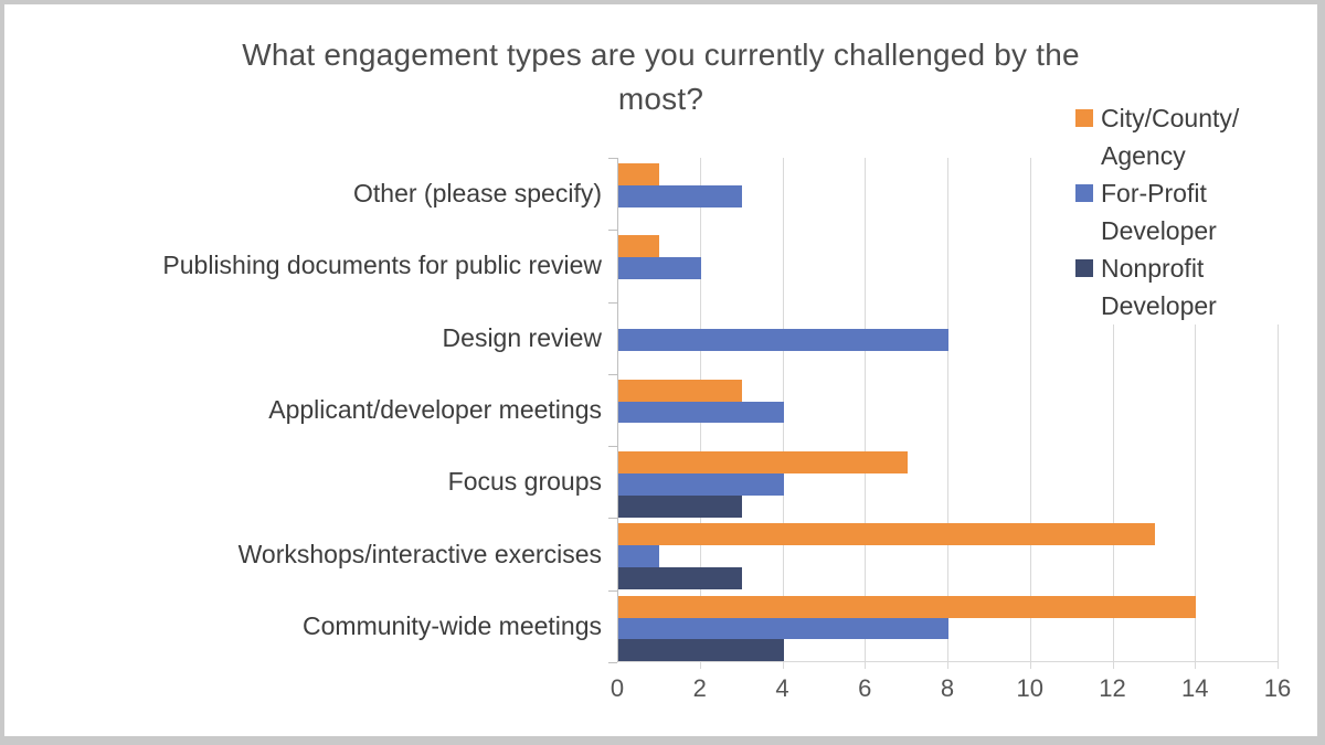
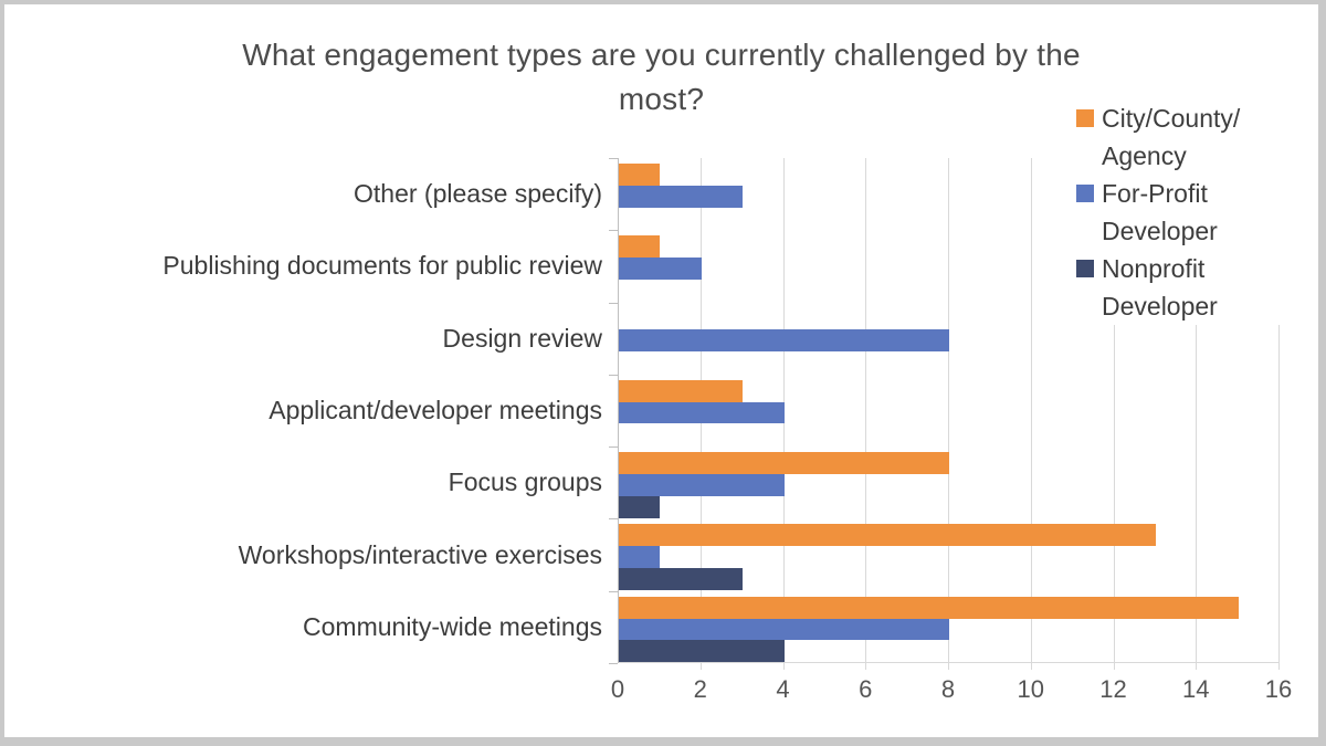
City/County/Agency/Focus groups: 7 -> 8
Nonprofit Developer/Focus groups: 3 -> 1
City/County/Agency/Community-wide meetings: 14 -> 15
